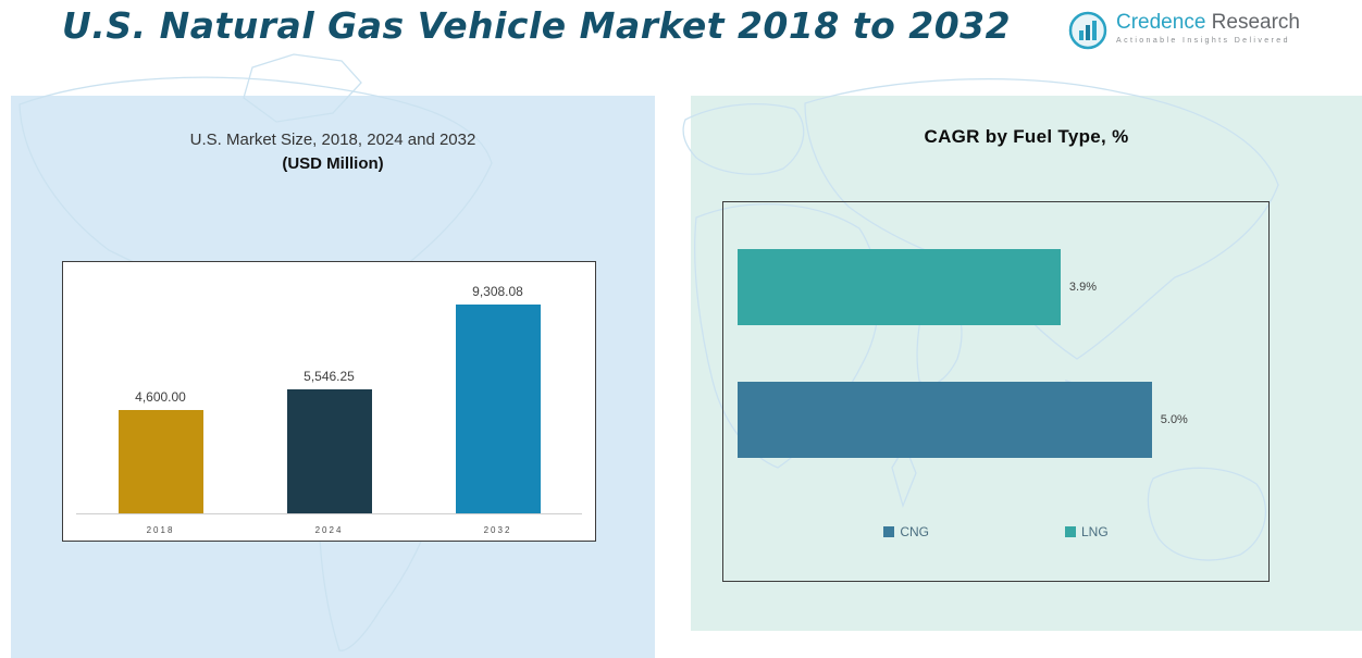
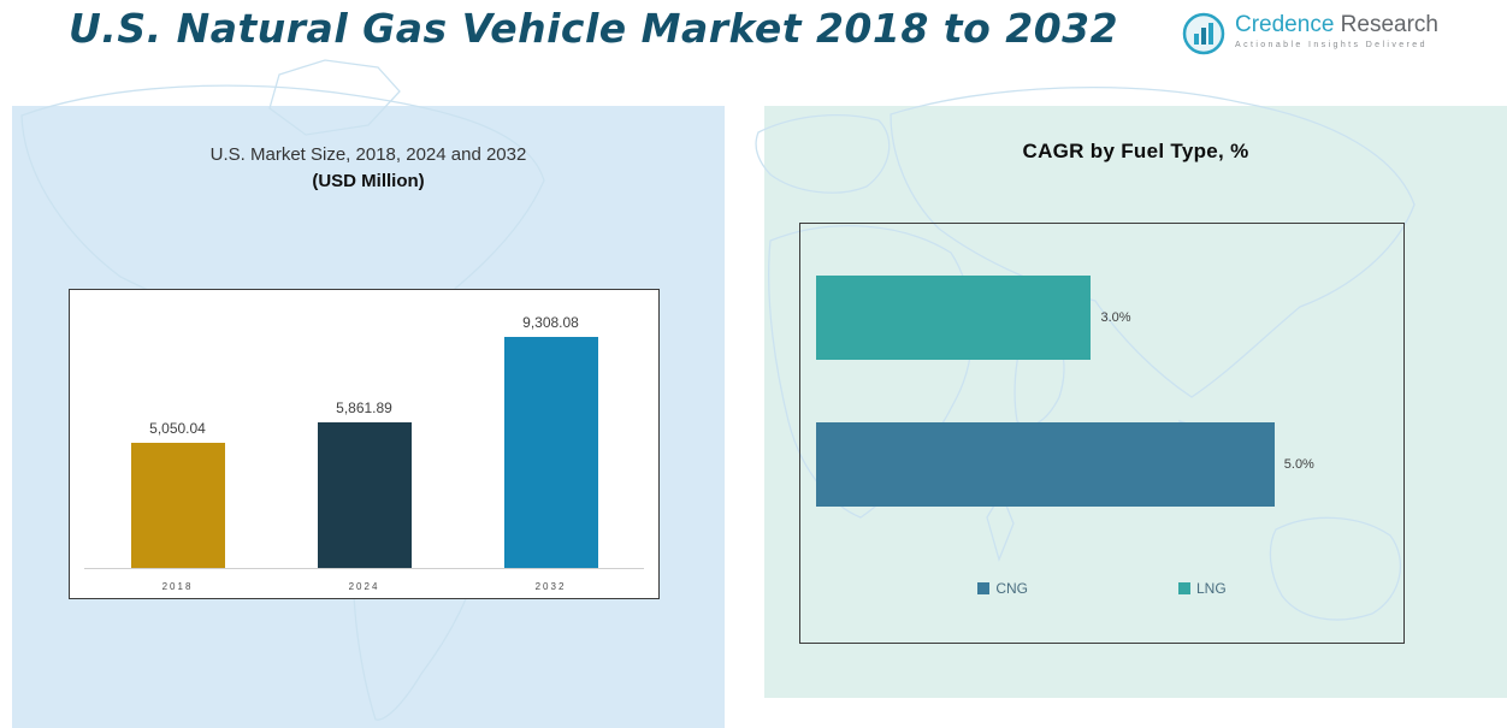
U.S. Market Size, 2018, 2024 and 2032/2018: 4,600.00 -> 5,050.04
U.S. Market Size, 2018, 2024 and 2032/2024: 5,546.25 -> 5,861.89
CAGR by Fuel Type, %/LNG: 3.9% -> 3.0%
